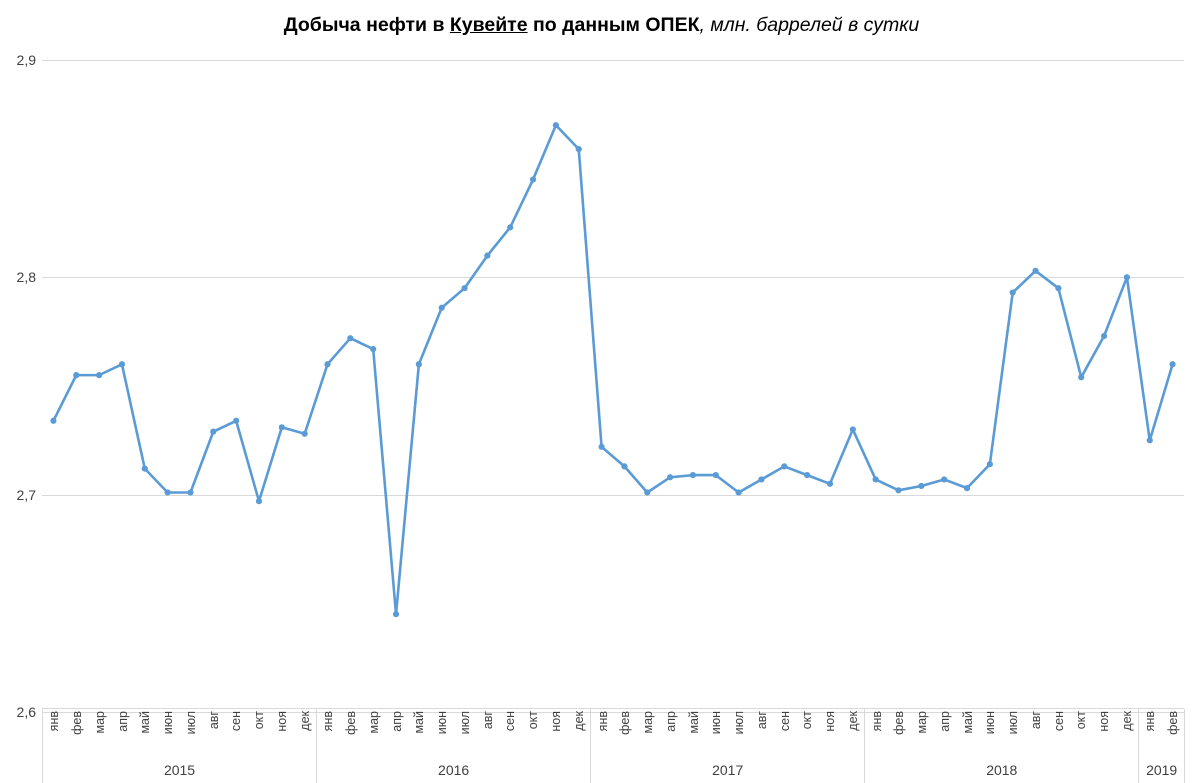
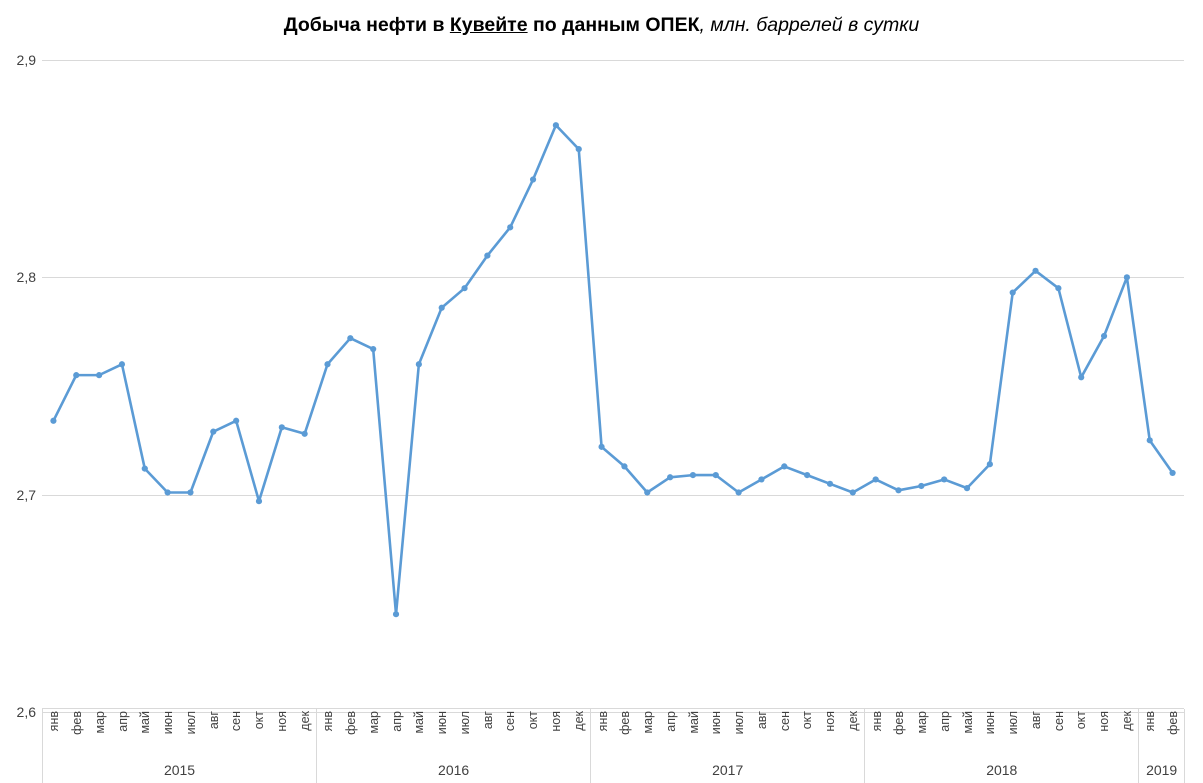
дек 2017: 2,73 -> 2,70
фев 2019: 2,76 -> 2,71
